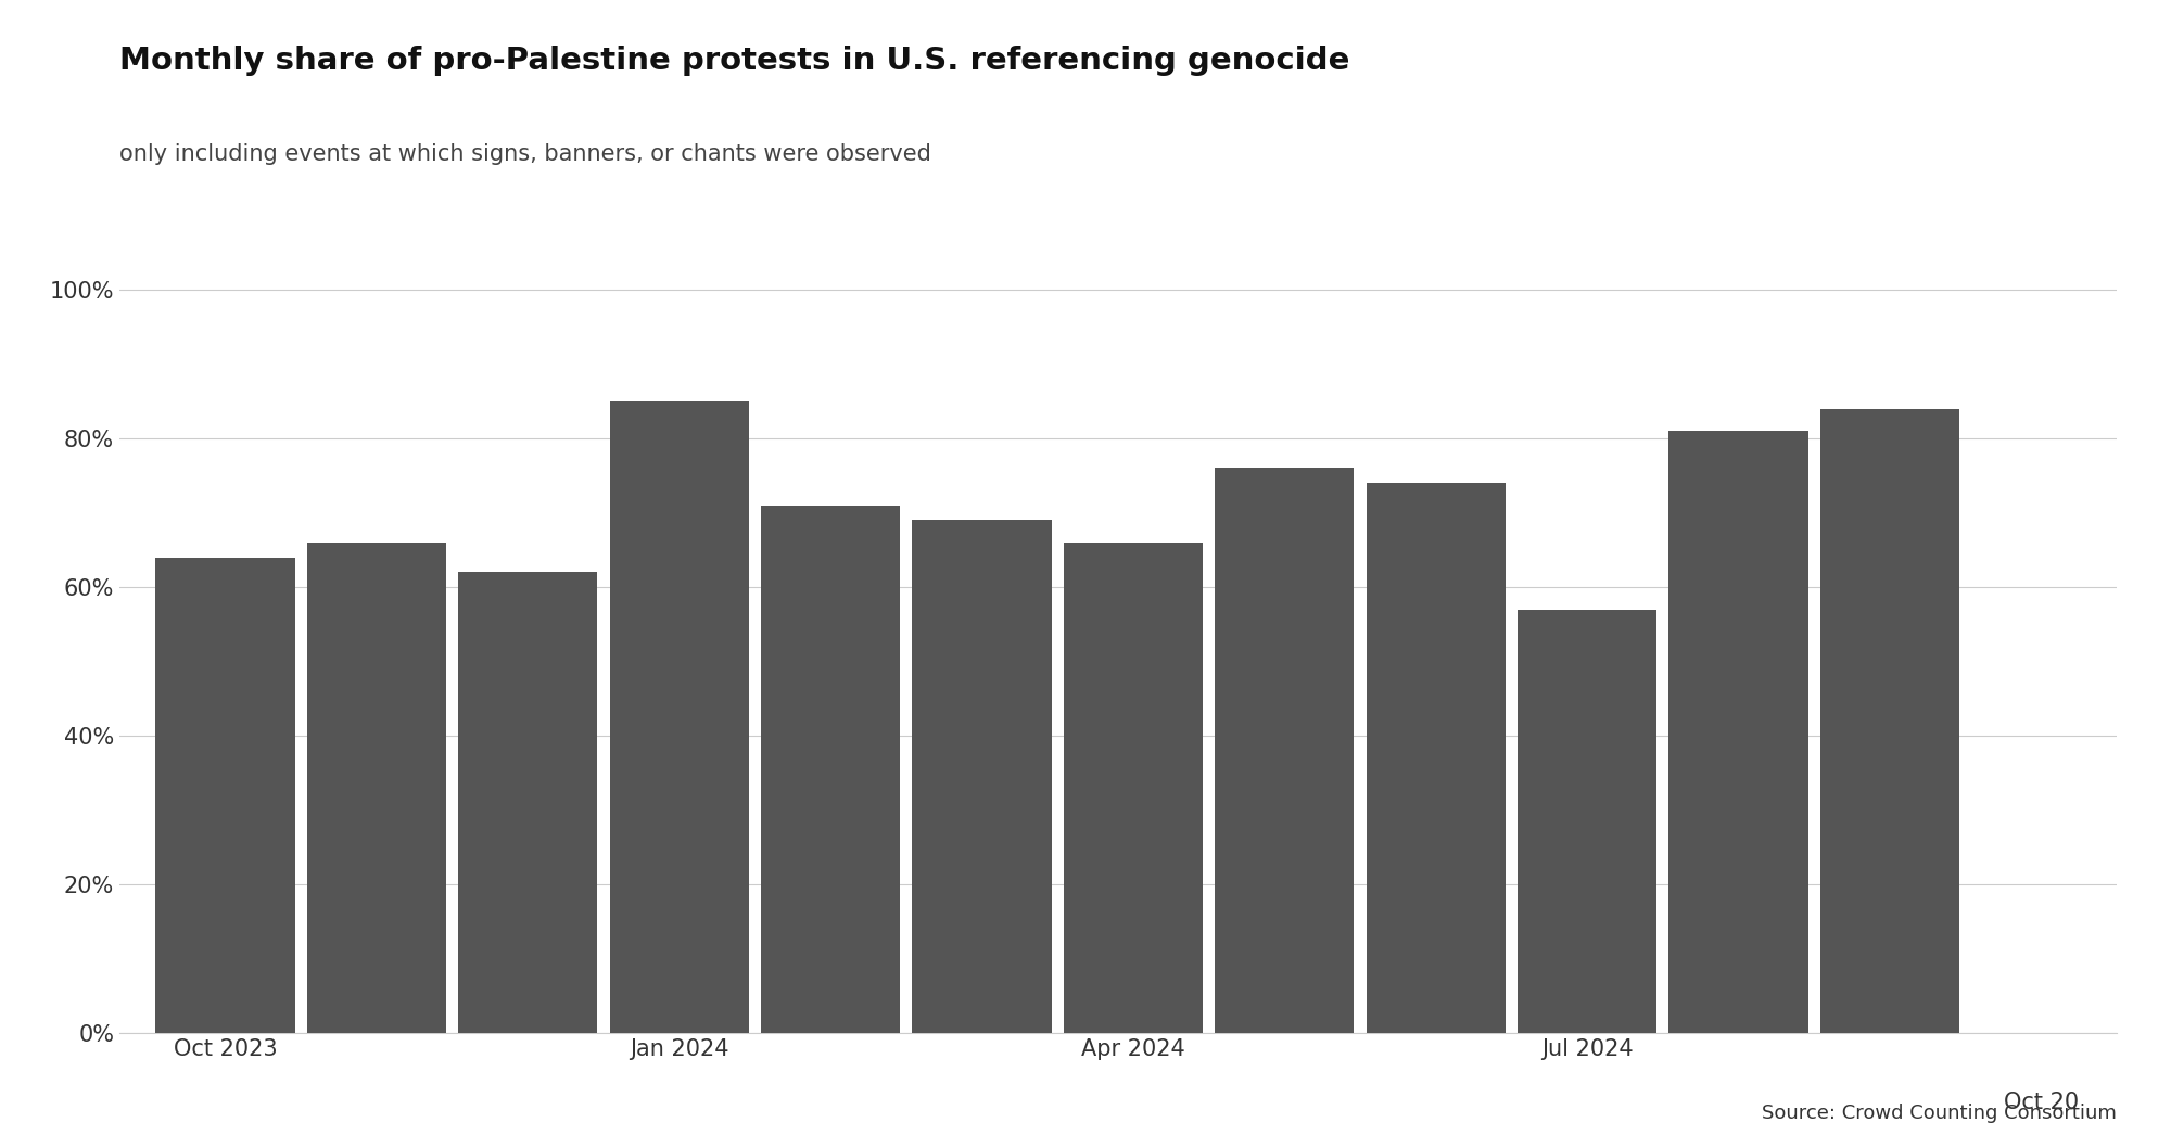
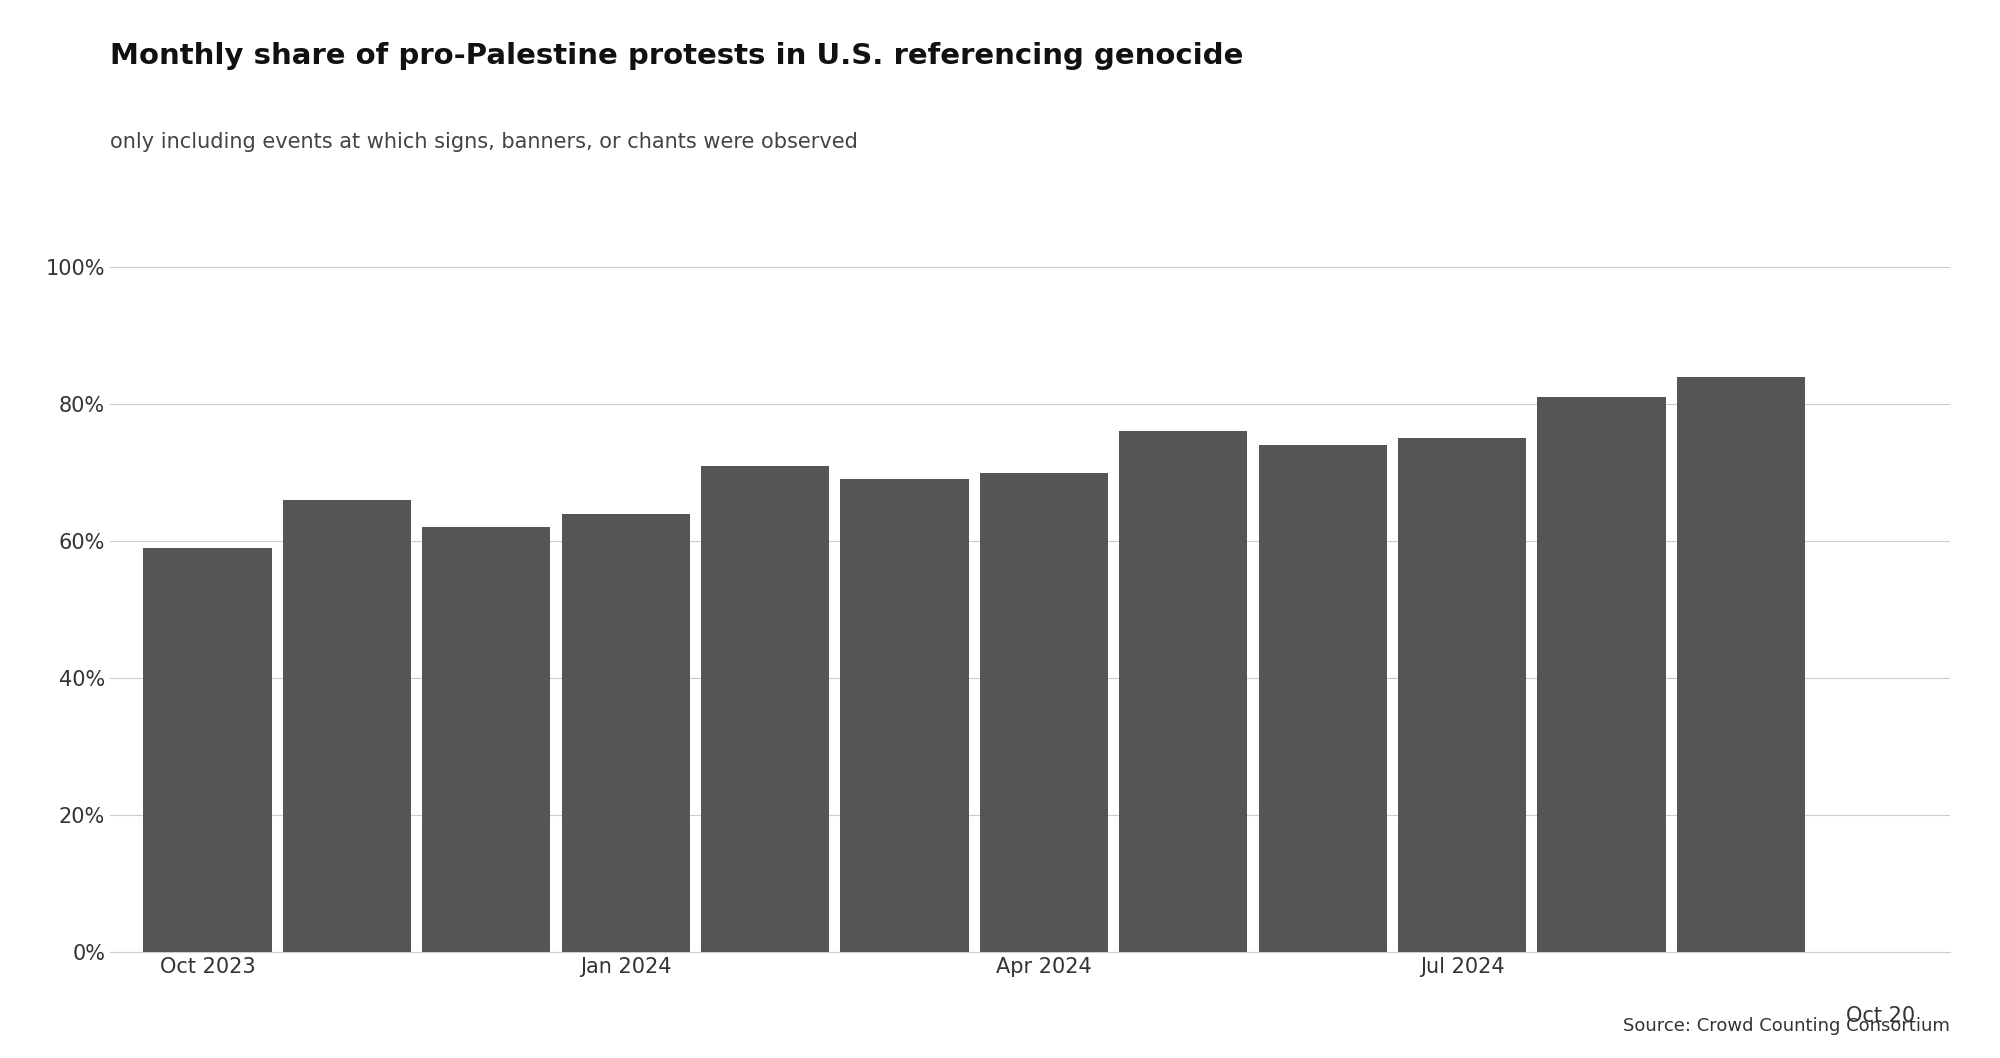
Oct 2023: 64% -> 59%
Jan 2024: 85% -> 64%
Apr 2024: 66% -> 70%
Jul 2024: 57% -> 75%
